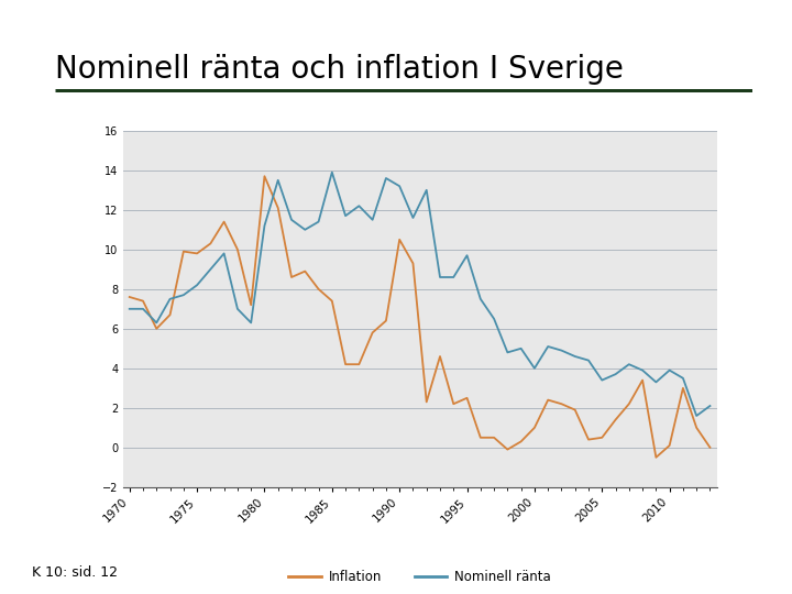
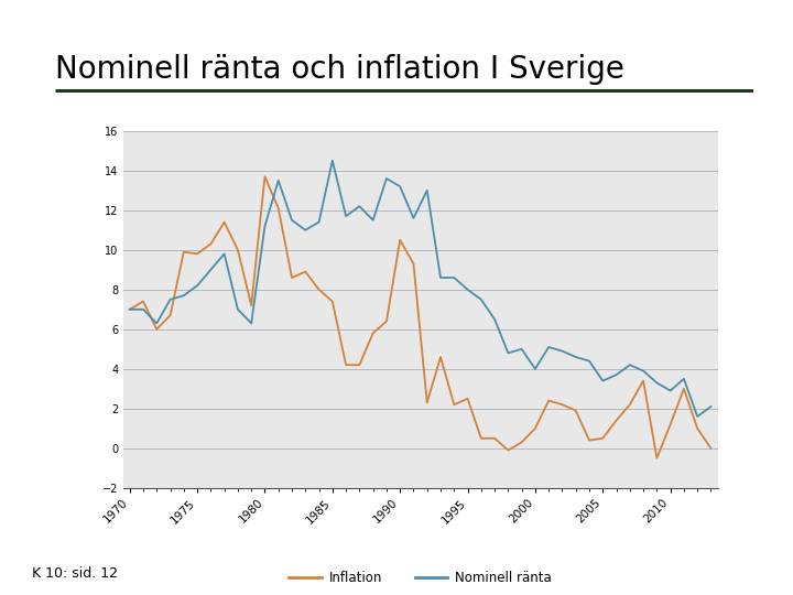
Inflation/1970: 7.6 -> 7.0
Nominell ränta/1985: 13.9 -> 14.5
Nominell ränta/1995: 9.7 -> 8.0
Inflation/2010: 0.1 -> 1.2
Nominell ränta/2010: 3.9 -> 2.9
